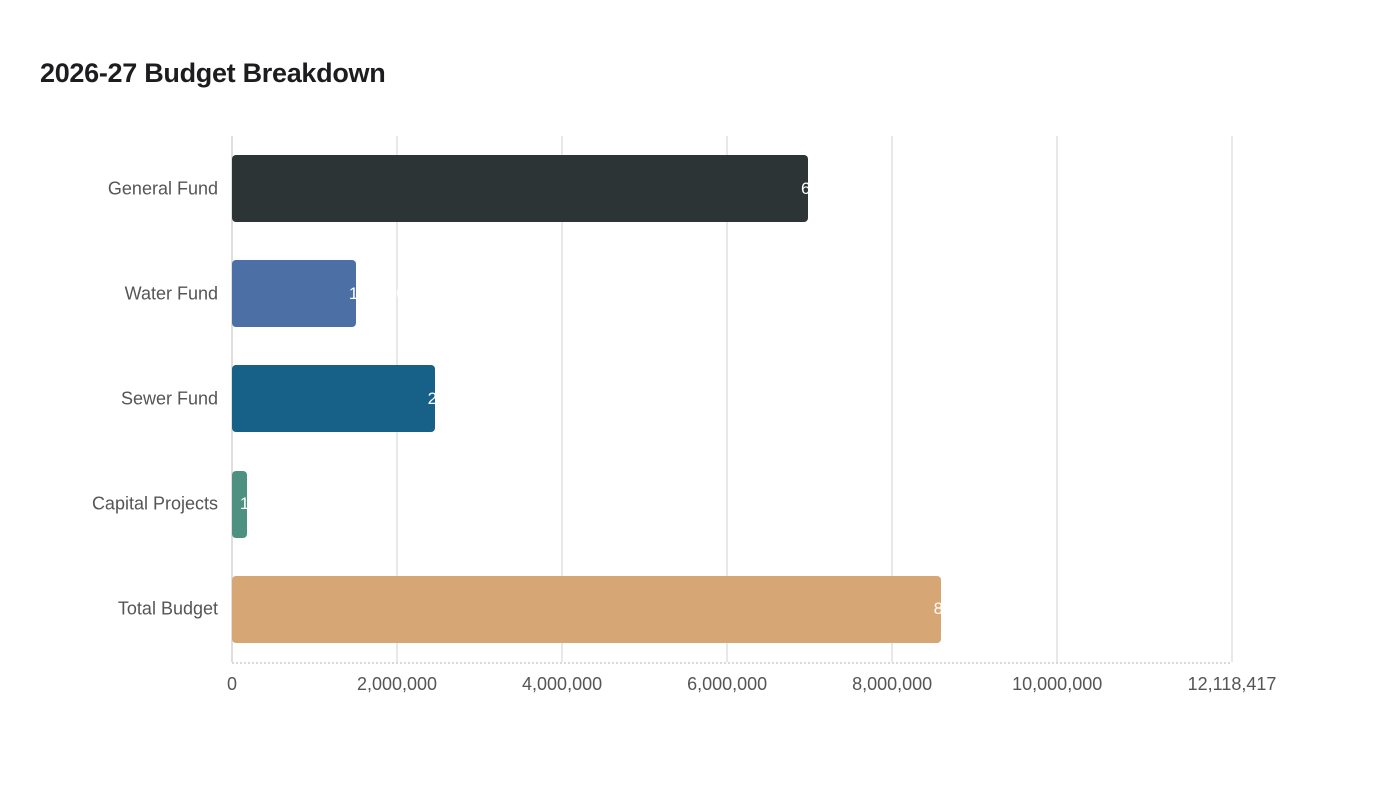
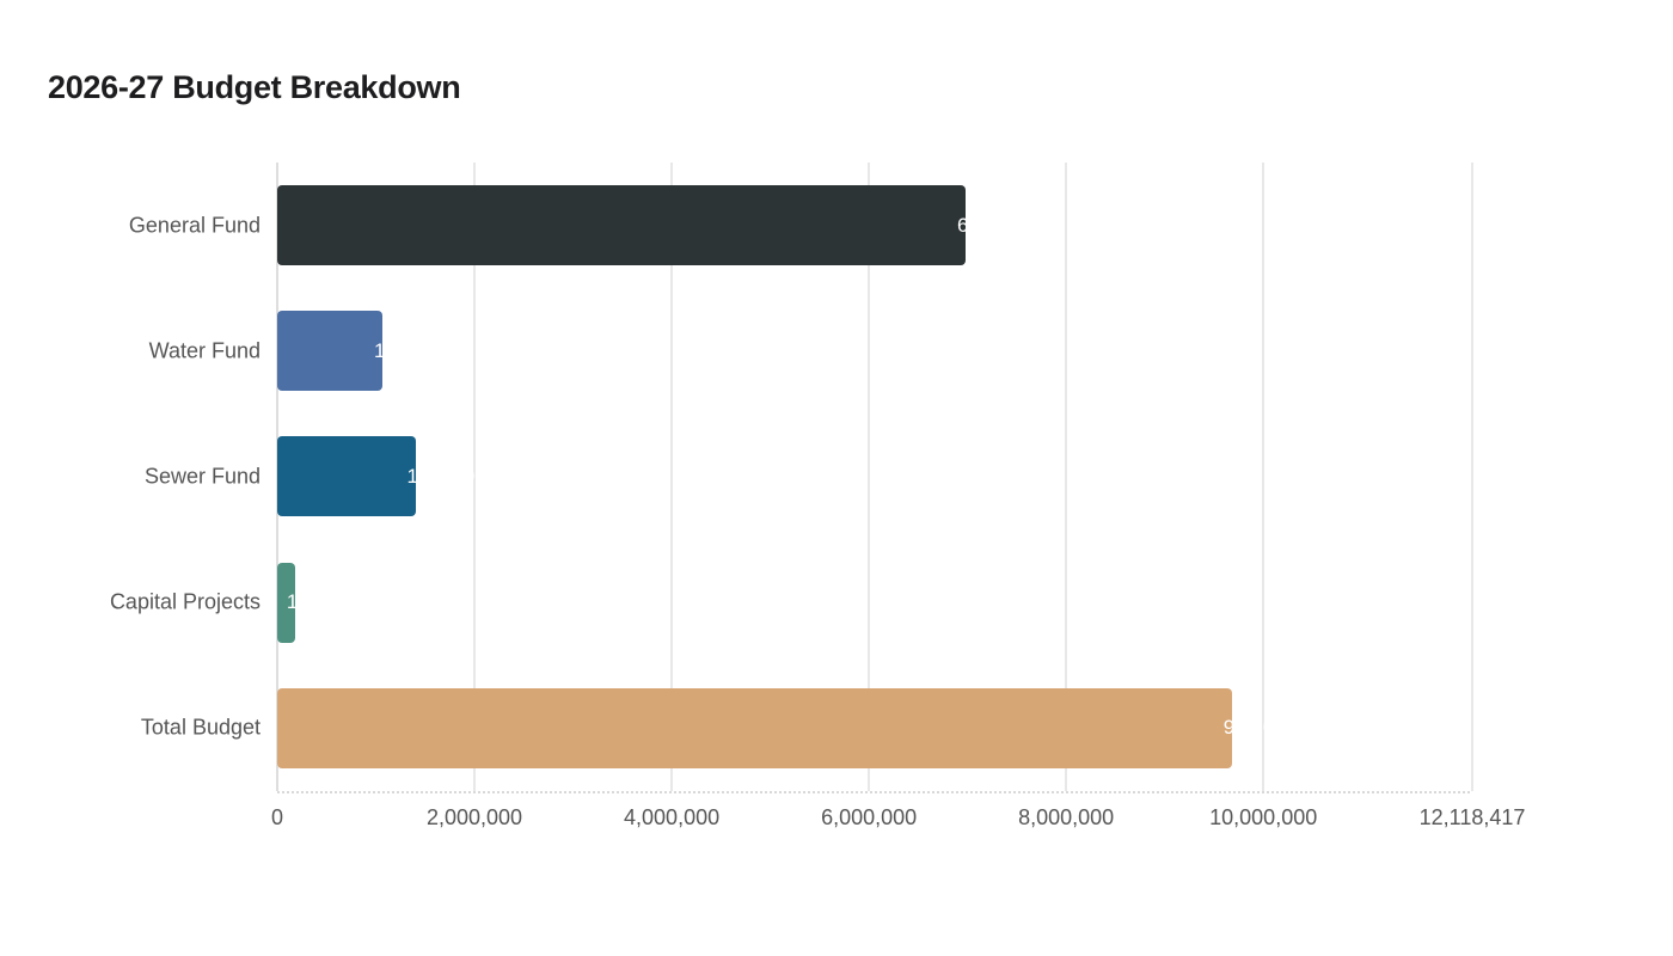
Water Fund: 1,501,000 -> 1,066,000
Sewer Fund: 2,455,000 -> 1,400,000
Total Budget: 8,588,000 -> 9,680,000
